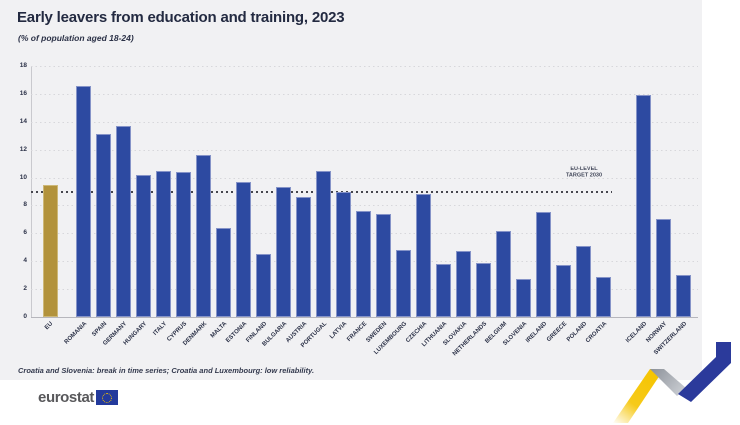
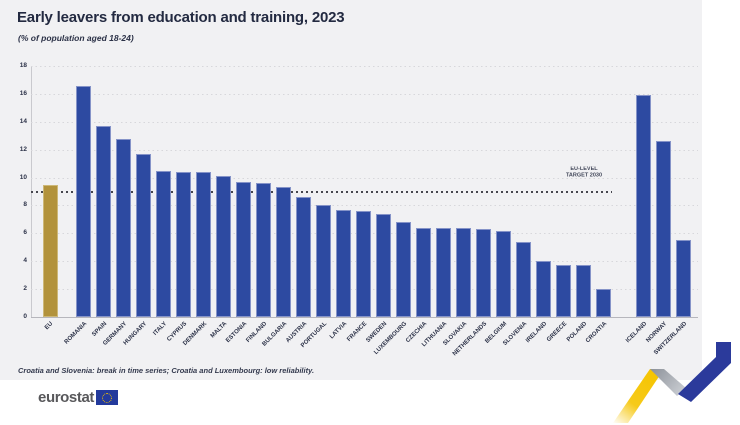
SPAIN: 13.1 -> 13.7
GERMANY: 13.7 -> 12.8
HUNGARY: 10.2 -> 11.7
DENMARK: 11.6 -> 10.4
MALTA: 6.4 -> 10.1
FINLAND: 4.5 -> 9.6
PORTUGAL: 10.5 -> 8.0
LATVIA: 9.0 -> 7.7
LUXEMBOURG: 4.8 -> 6.8
CZECHIA: 8.8 -> 6.4
LITHUANIA: 3.8 -> 6.4
SLOVAKIA: 4.7 -> 6.4
NETHERLANDS: 3.9 -> 6.3
SLOVENIA: 2.7 -> 5.4
IRELAND: 7.5 -> 4.0
POLAND: 5.1 -> 3.7
CROATIA: 2.9 -> 2.0
NORWAY: 7.0 -> 12.6
SWITZERLAND: 3.0 -> 5.5
